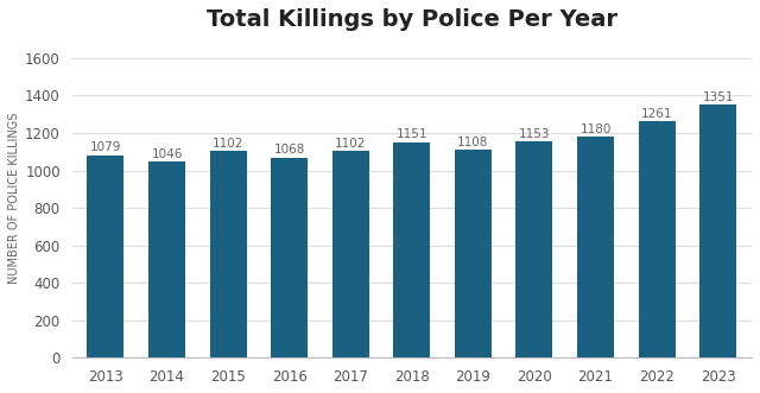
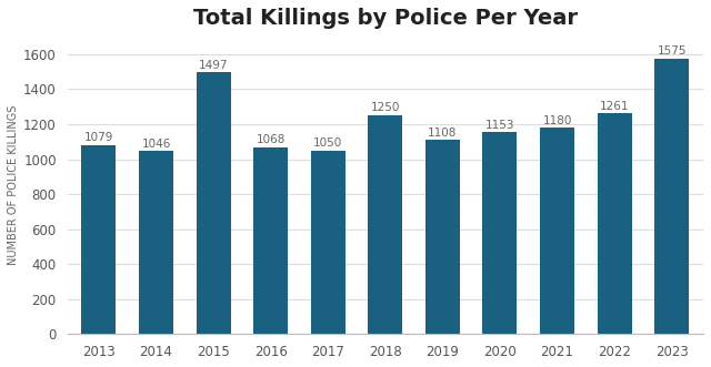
2015: 1102 -> 1497
2017: 1102 -> 1050
2018: 1151 -> 1250
2023: 1351 -> 1575
